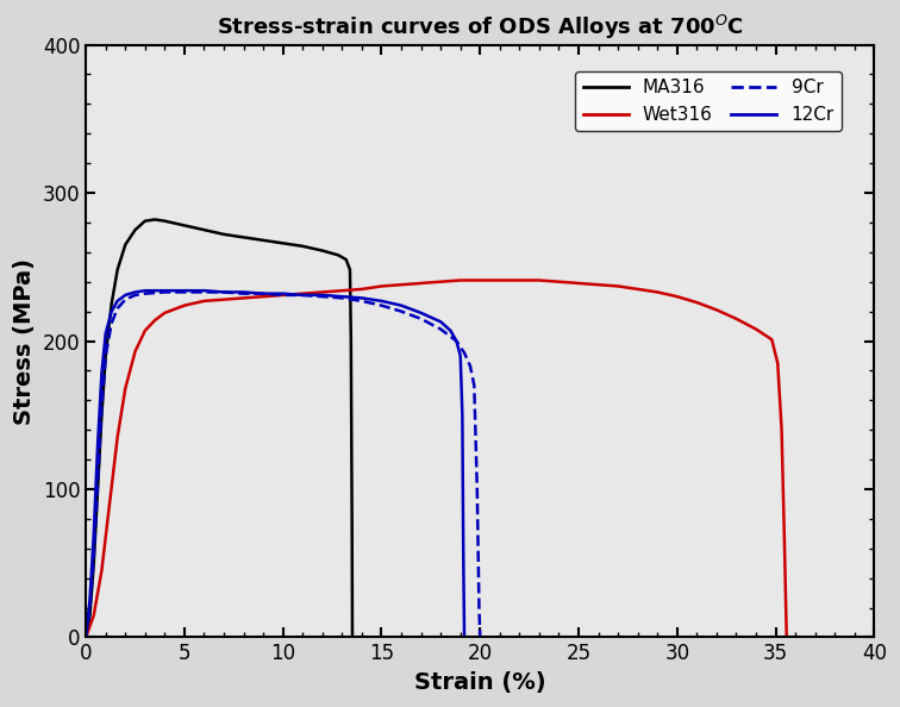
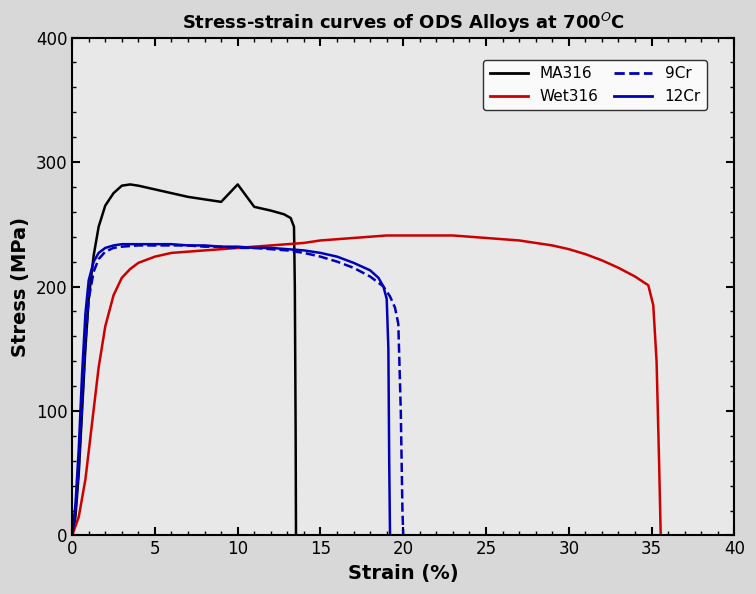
MA316/10: 266 -> 282
